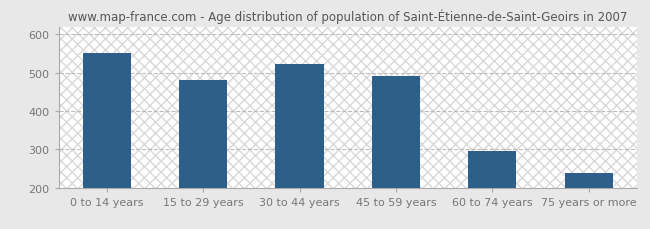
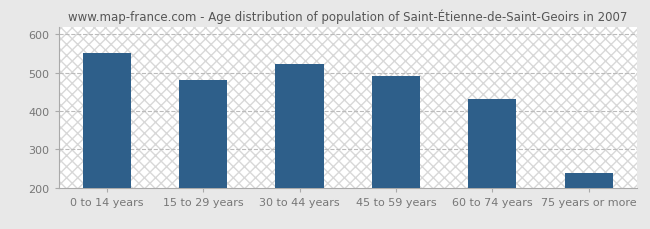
60 to 74 years: 296 -> 430
